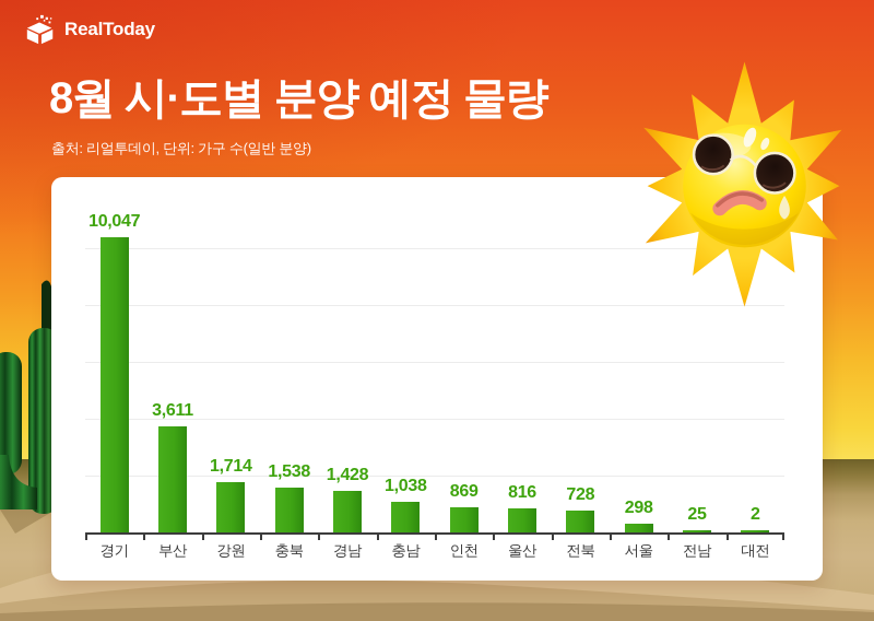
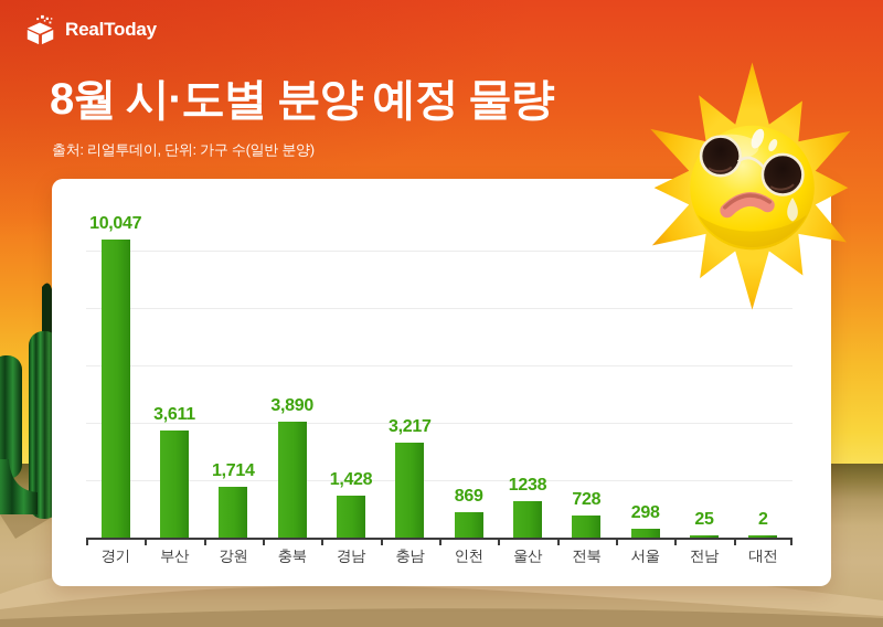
충북: 1,538 -> 3,890
충남: 1,038 -> 3,217
울산: 816 -> 1238
